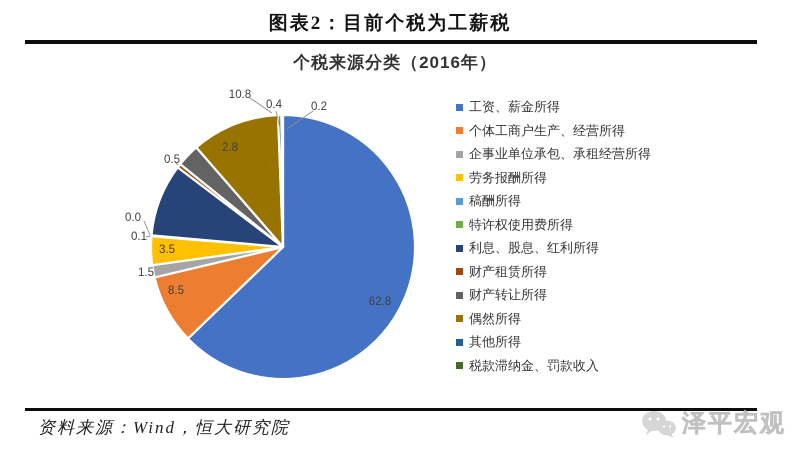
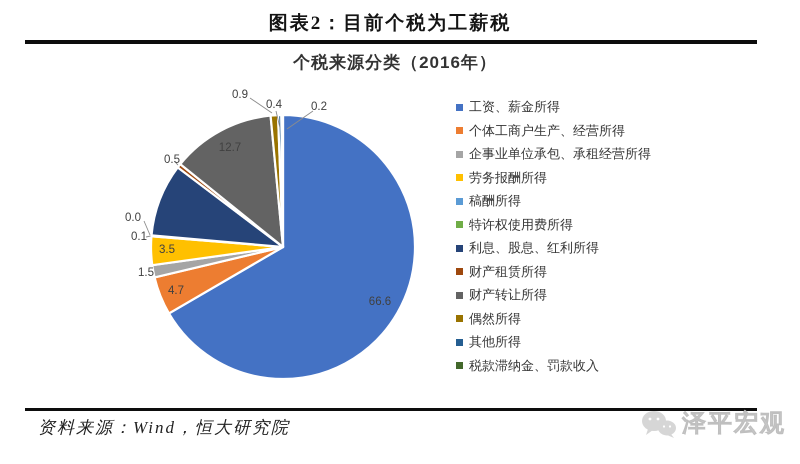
工资、薪金所得: 62.8 -> 66.6
个体工商户生产、经营所得: 8.5 -> 4.7
财产转让所得: 2.8 -> 12.7
偶然所得: 10.8 -> 0.9
